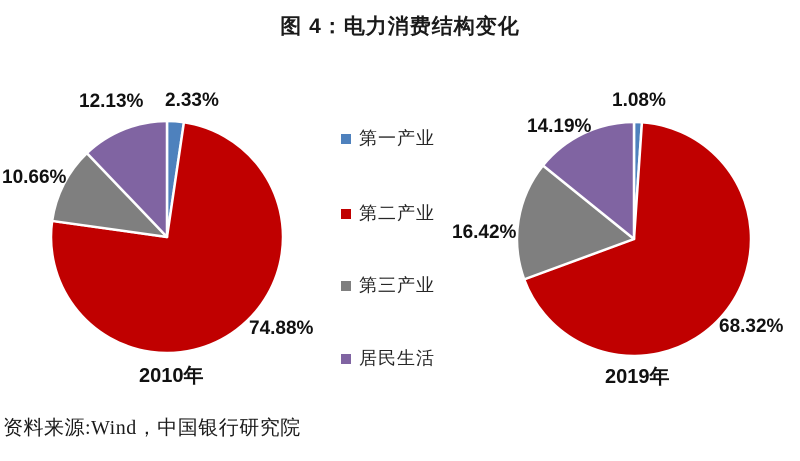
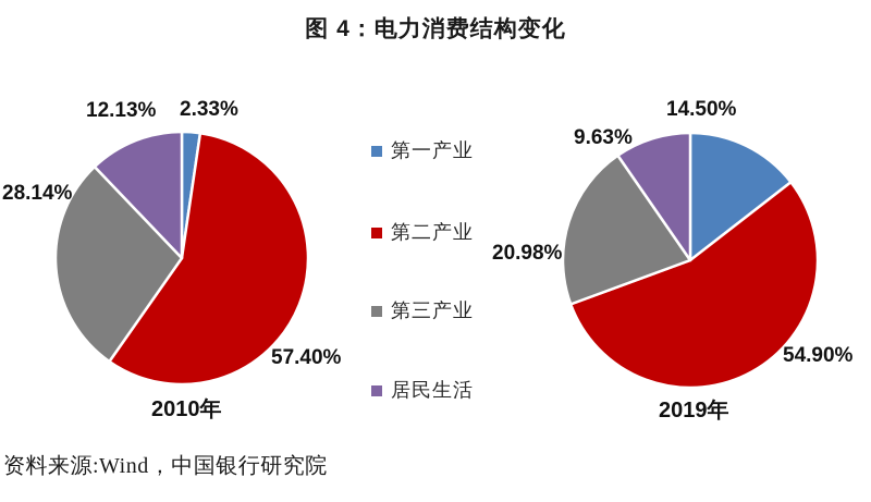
2010年/第二产业: 74.88% -> 57.40%
2010年/第三产业: 10.66% -> 28.14%
2019年/第一产业: 1.08% -> 14.50%
2019年/第二产业: 68.32% -> 54.90%
2019年/第三产业: 16.42% -> 20.98%
2019年/居民生活: 14.19% -> 9.63%
